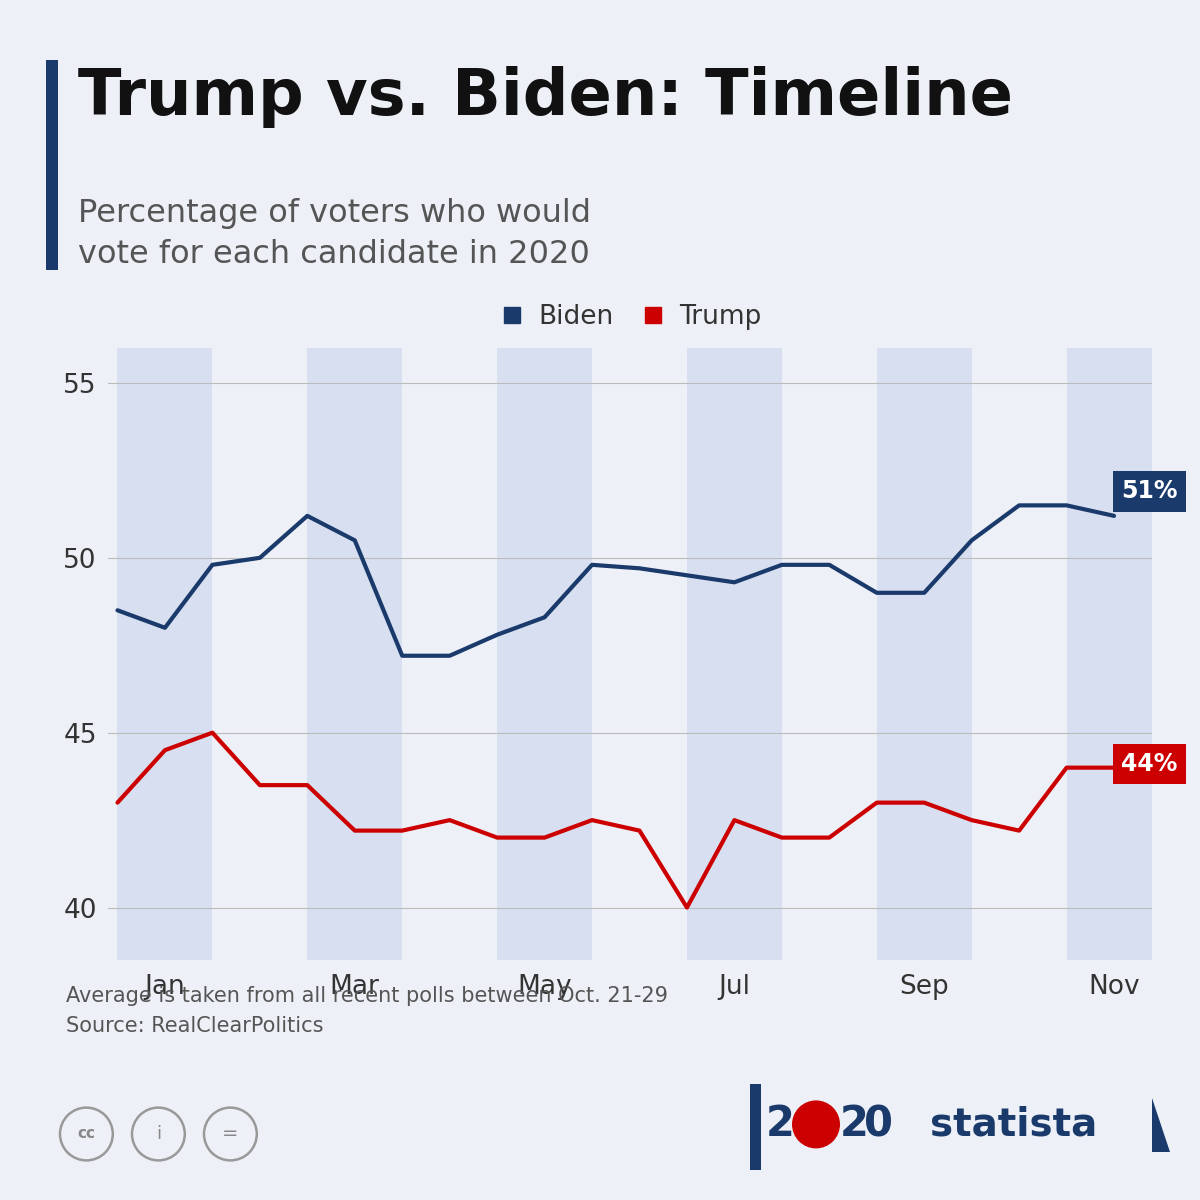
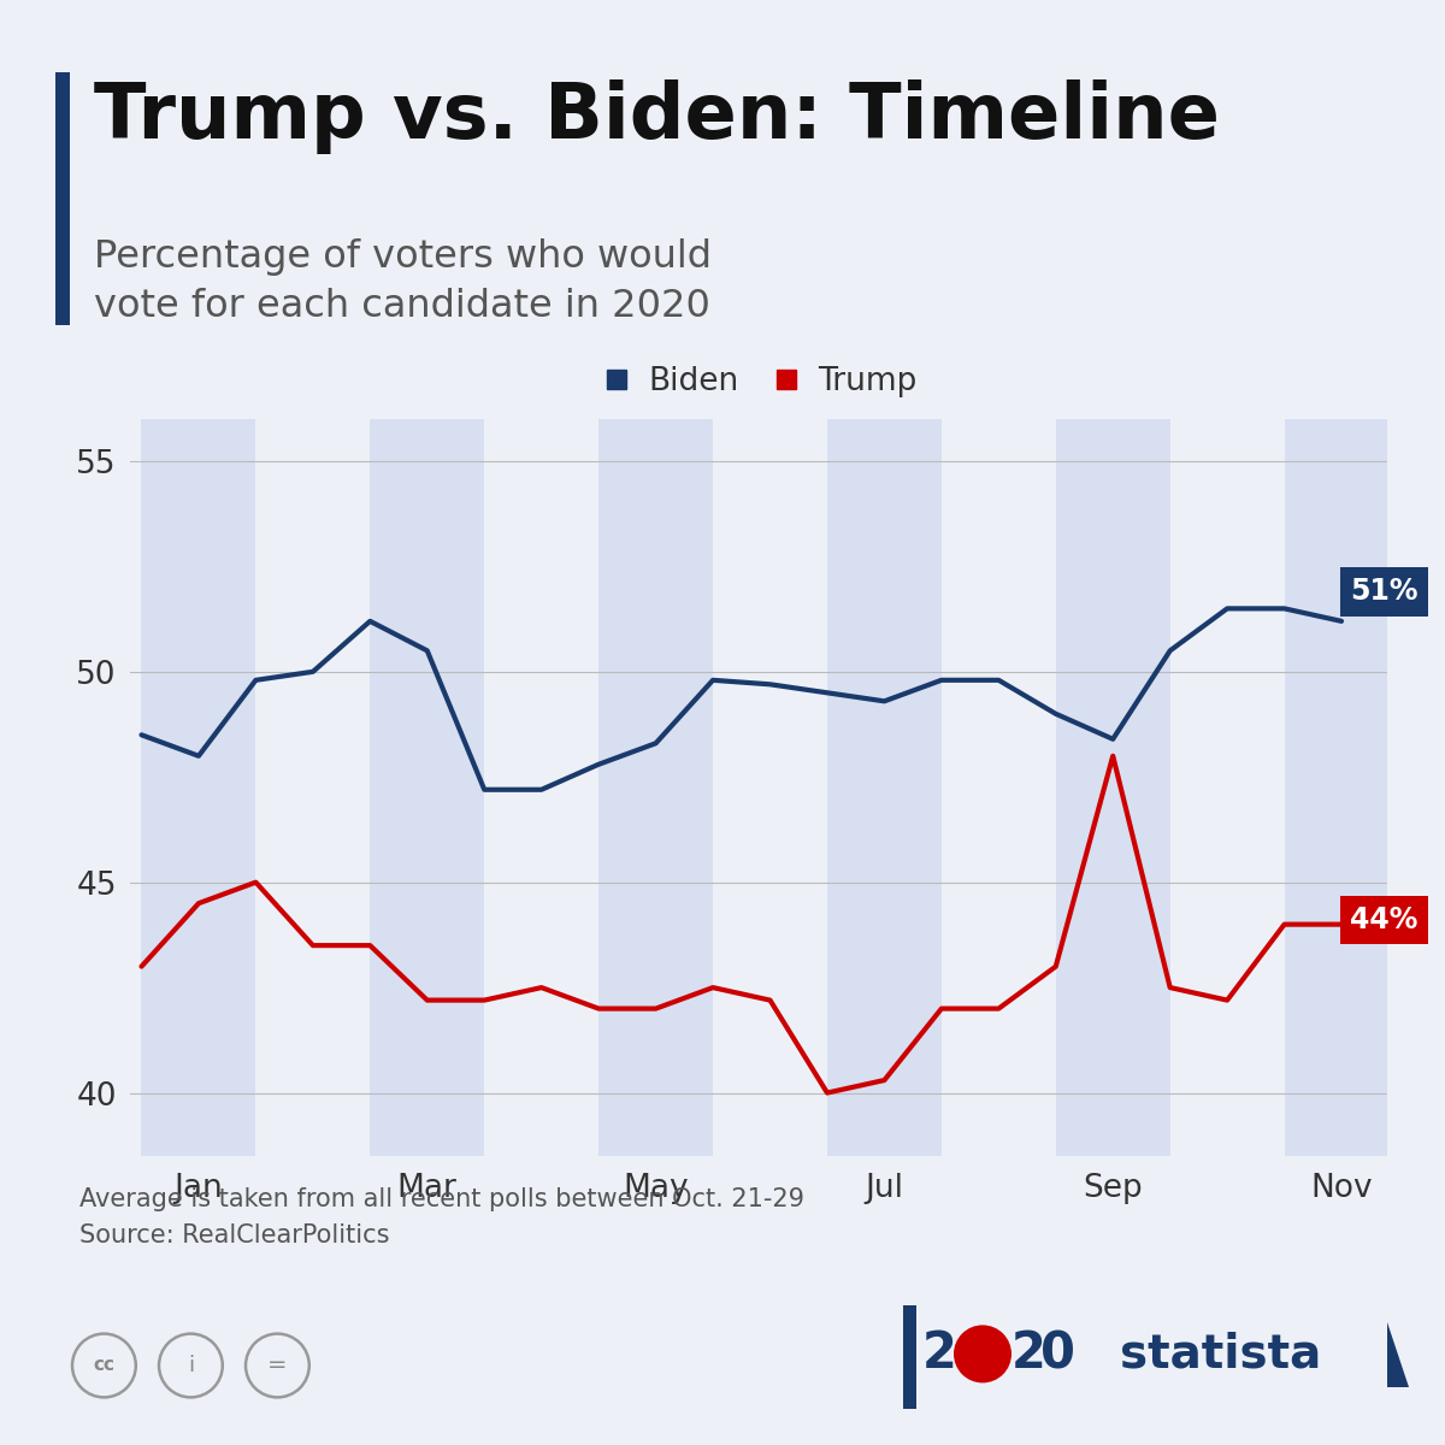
Trump/Jul: 42.5 -> 40.3
Biden/Sep: 49.0 -> 48.4
Trump/Sep: 43.0 -> 48.0
